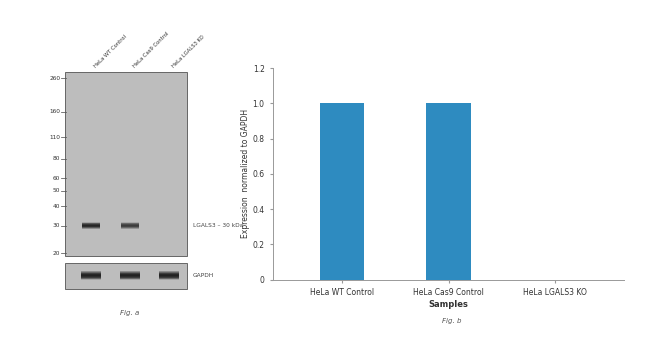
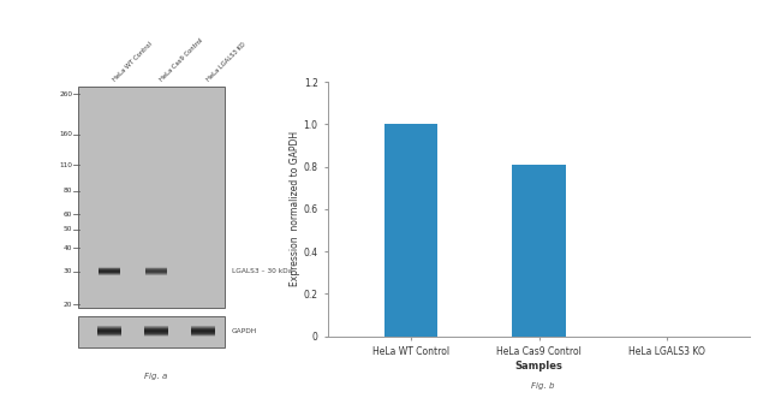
HeLa Cas9 Control: 1.00 -> 0.81
